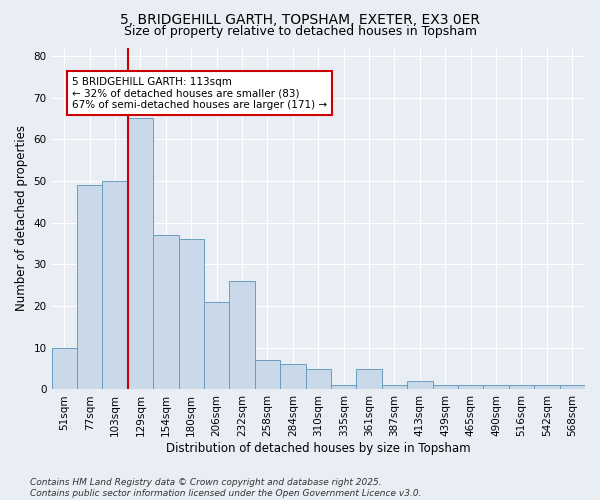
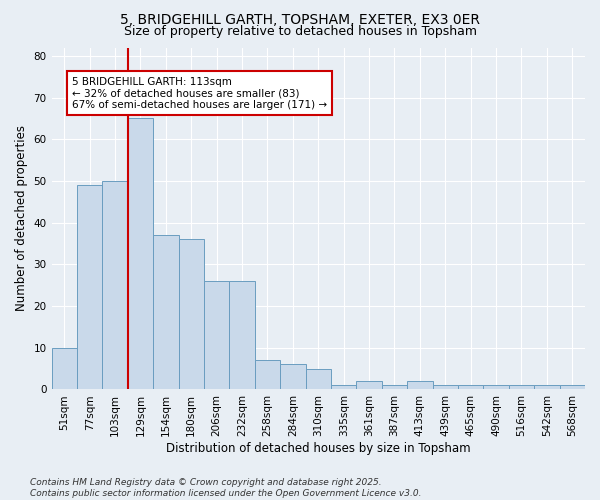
206sqm: 21 -> 26
361sqm: 5 -> 2
